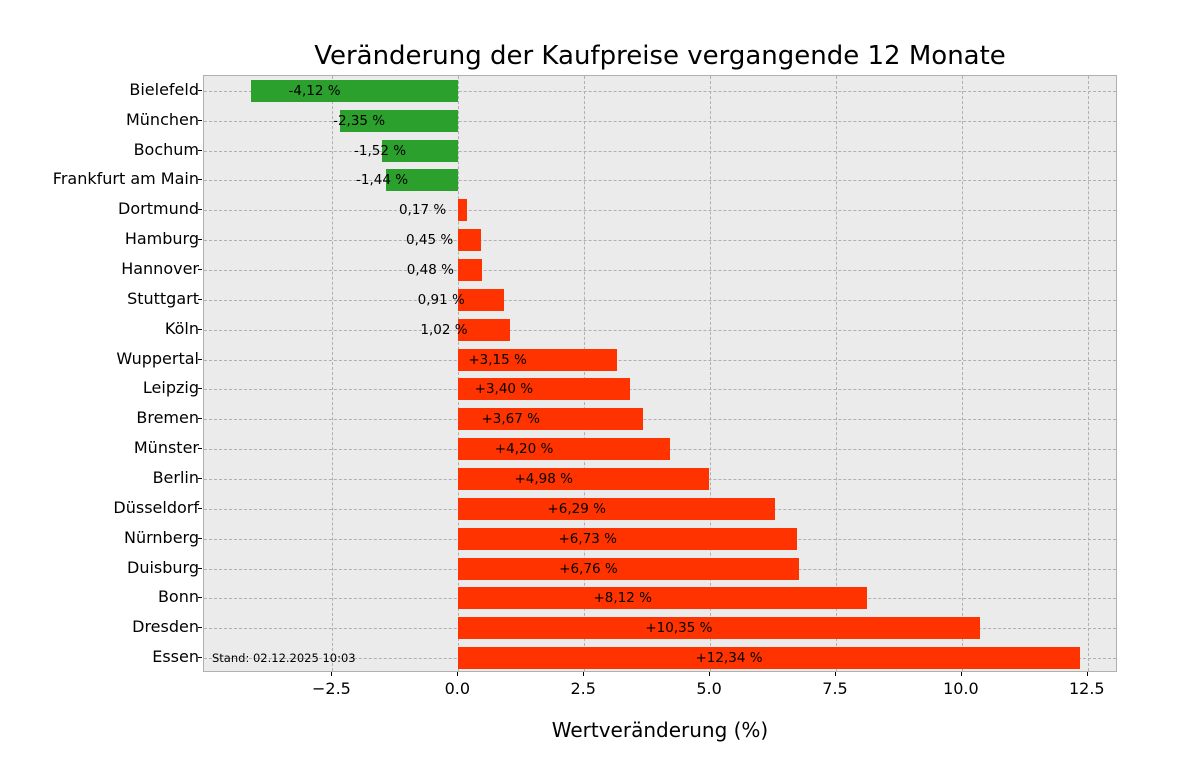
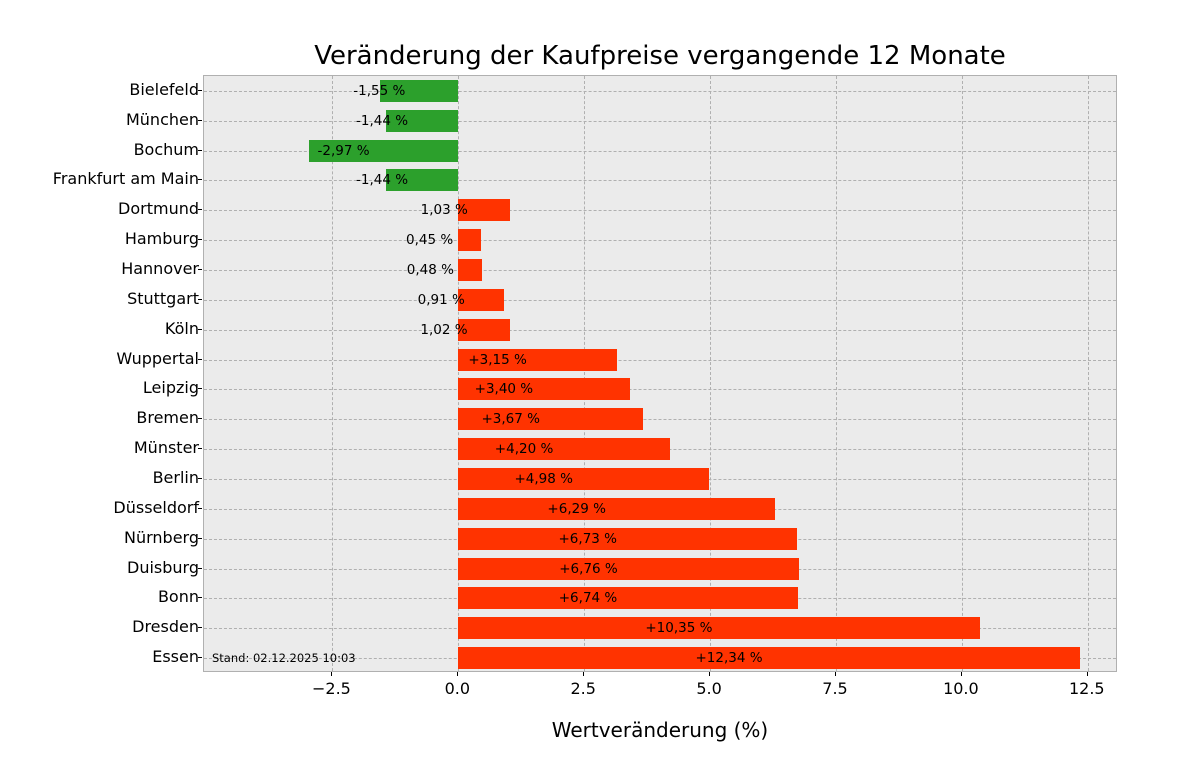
Bielefeld: -4,12 -> -1,55
München: -2,35 -> -1,44
Bochum: -1,52 -> -2,97
Dortmund: 0,17 -> 1,03
Bonn: +8,12 -> +6,74
